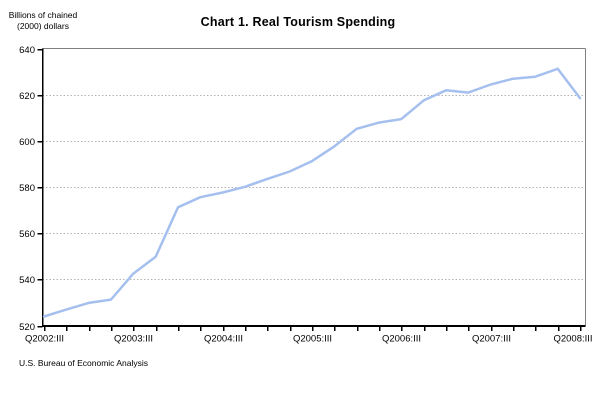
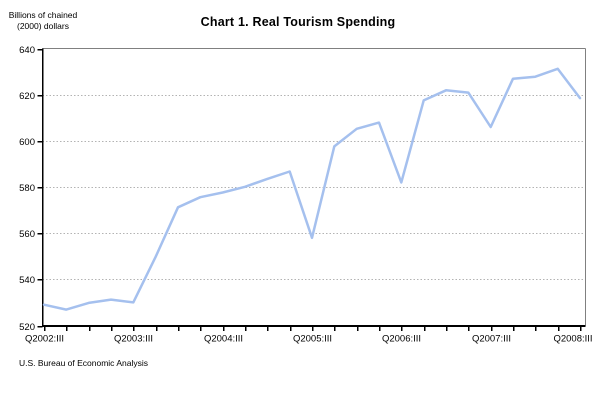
Q2002:III: 524 -> 529
Q2003:III: 542 -> 530
Q2005:III: 591 -> 558
Q2006:III: 609 -> 582
Q2007:III: 624 -> 606
